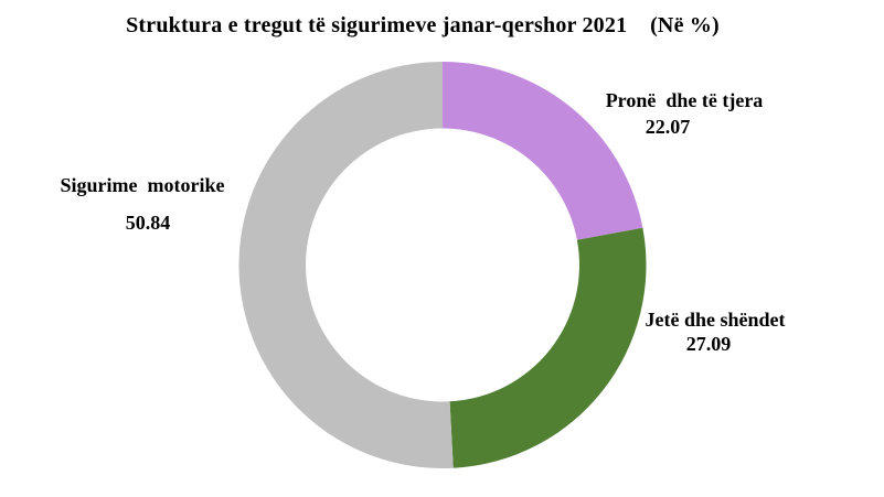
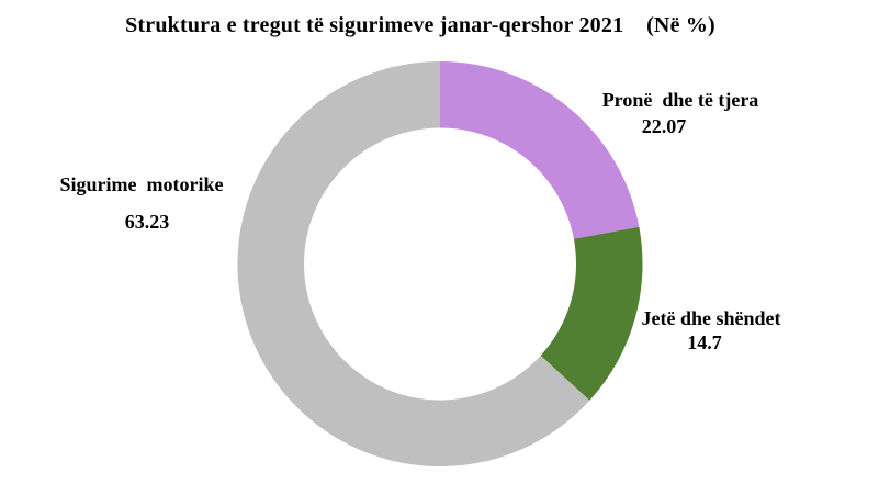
Jetë dhe shëndet: 27.09 -> 14.7
Sigurime motorike: 50.84 -> 63.23
